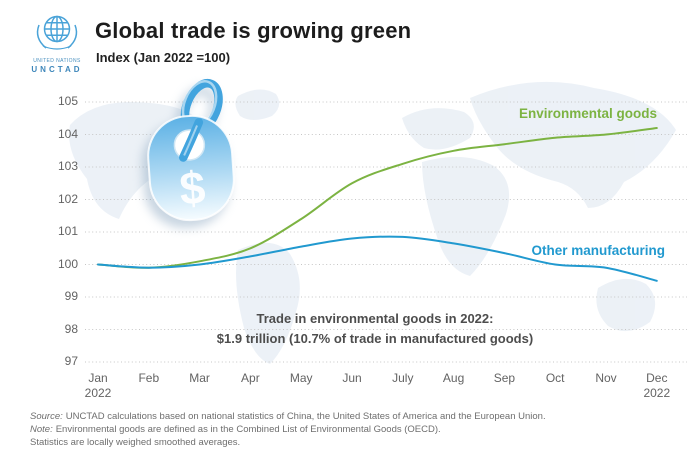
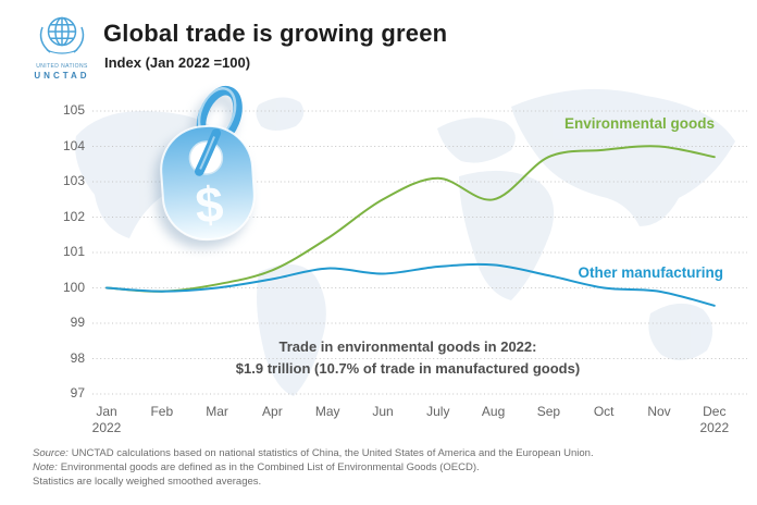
Other manufacturing/Jun: 100.8 -> 100.4
Other manufacturing/July: 100.8 -> 100.6
Environmental goods/Aug: 103.5 -> 102.5
Environmental goods/Dec: 104.2 -> 103.7
